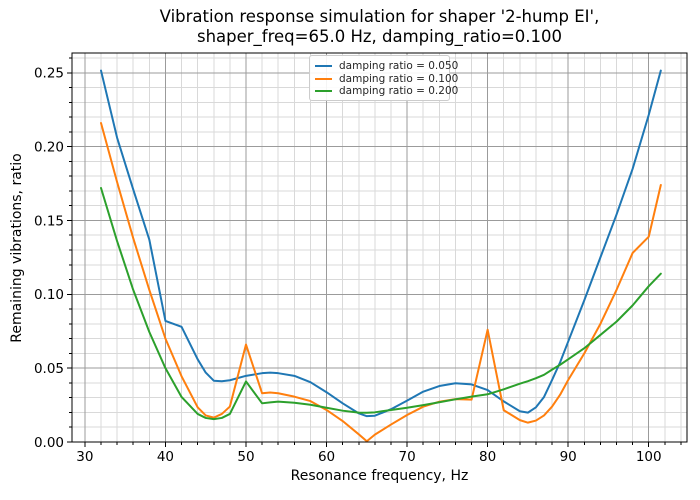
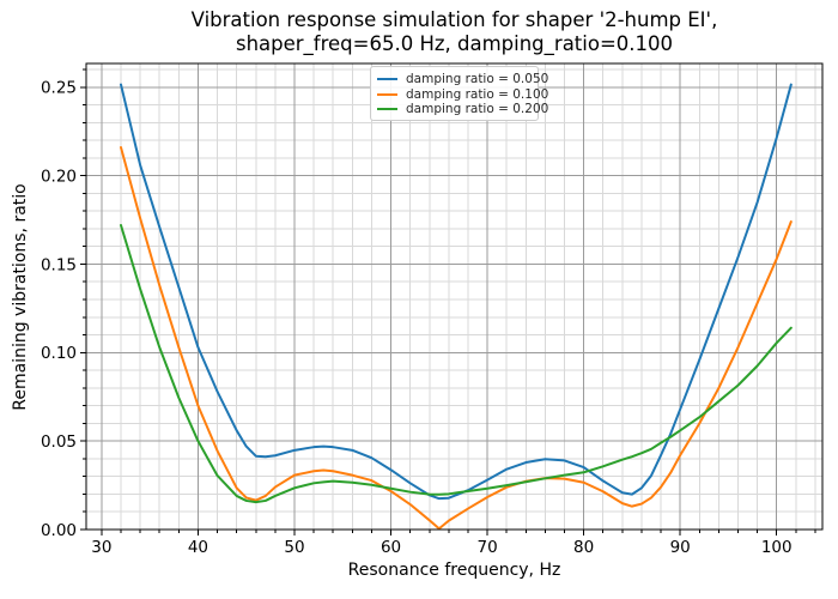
damping ratio = 0.050/40: 0.082 -> 0.103
damping ratio = 0.100/50: 0.066 -> 0.031
damping ratio = 0.200/50: 0.041 -> 0.024
damping ratio = 0.100/80: 0.076 -> 0.027
damping ratio = 0.100/100: 0.139 -> 0.153
